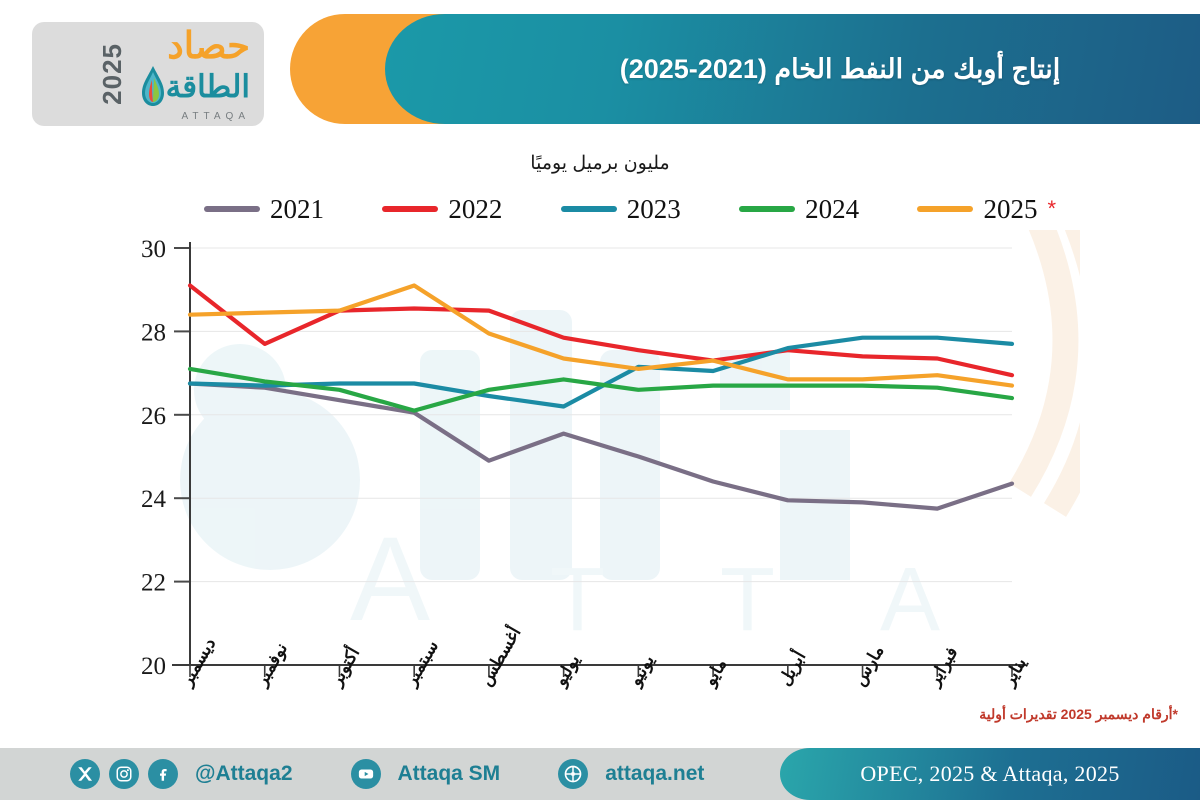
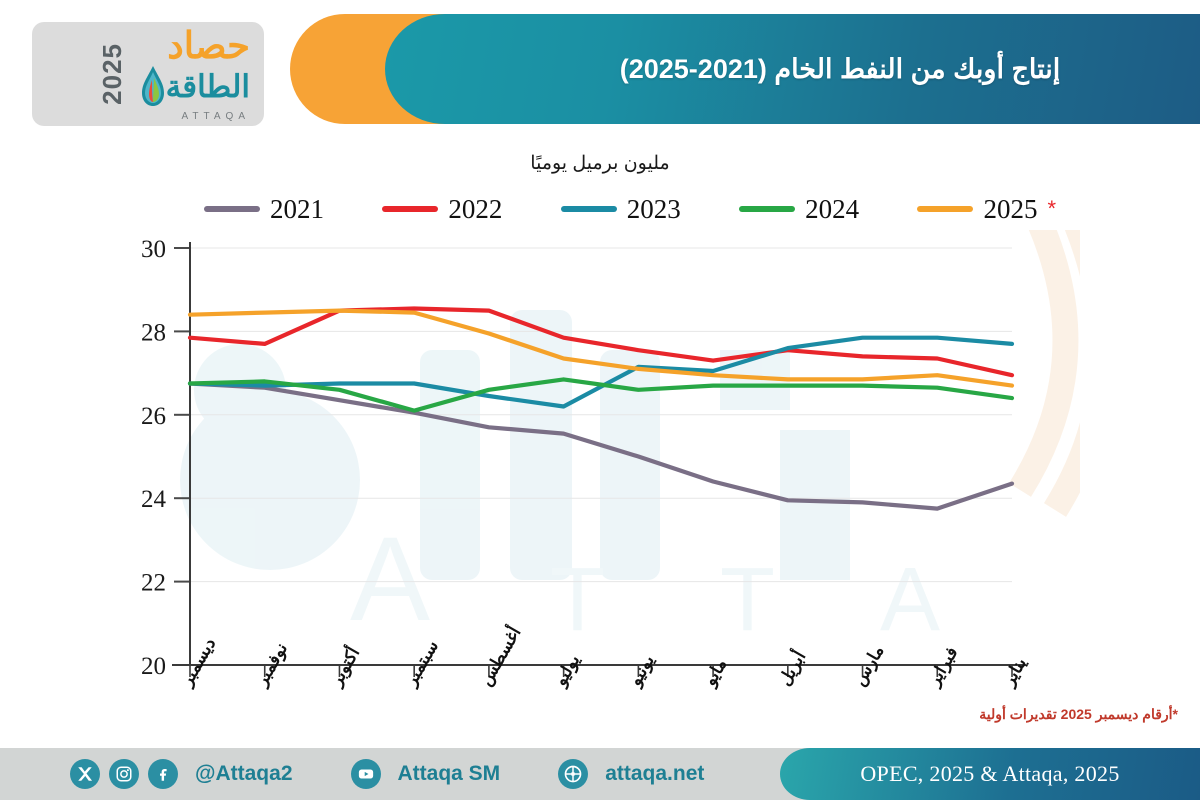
2025/مايو: 27.3 -> 26.9
2021/أغسطس: 24.9 -> 25.7
2025/سبتمبر: 29.1 -> 28.4
2022/ديسمبر: 29.1 -> 27.9
2024/ديسمبر: 27.1 -> 26.8
